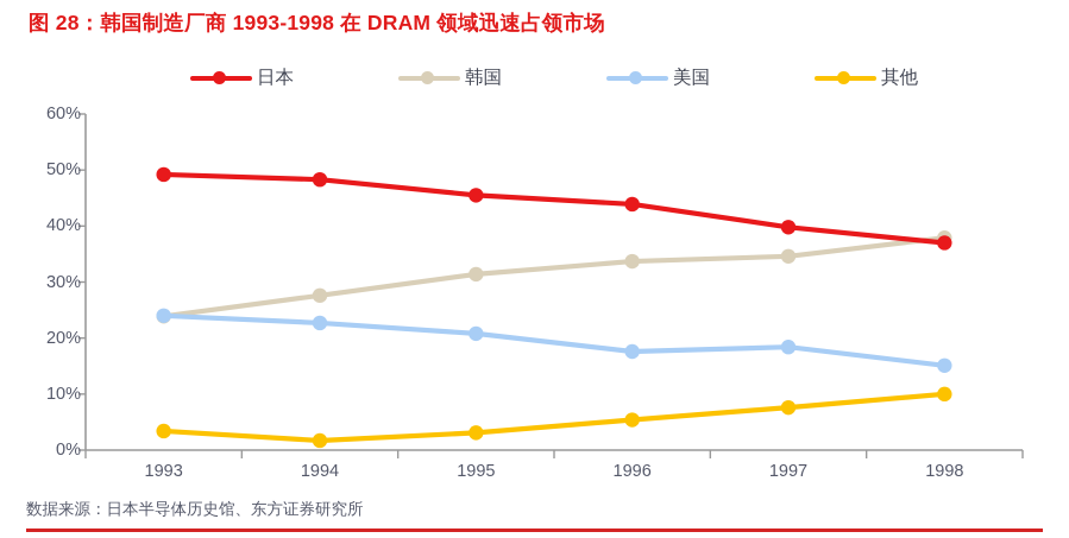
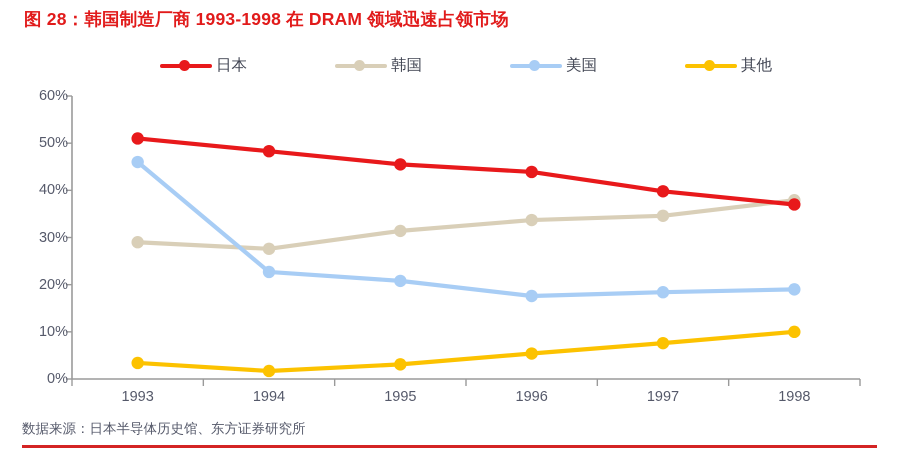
日本/1993: 49% -> 51%
韩国/1993: 24% -> 29%
美国/1993: 24% -> 46%
美国/1998: 15% -> 19%
